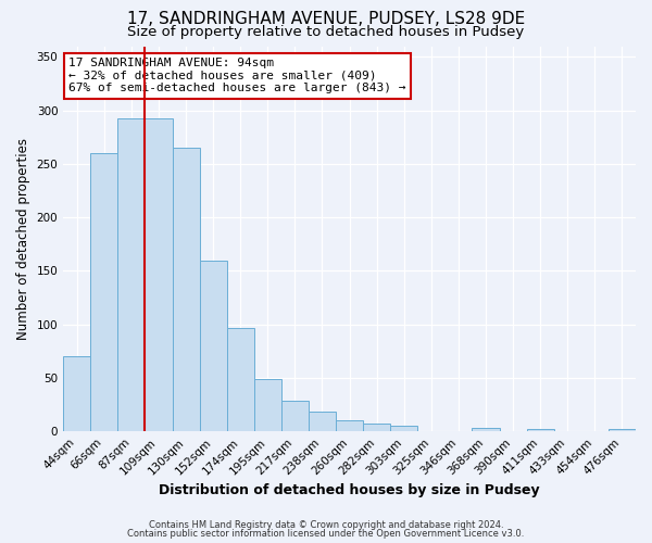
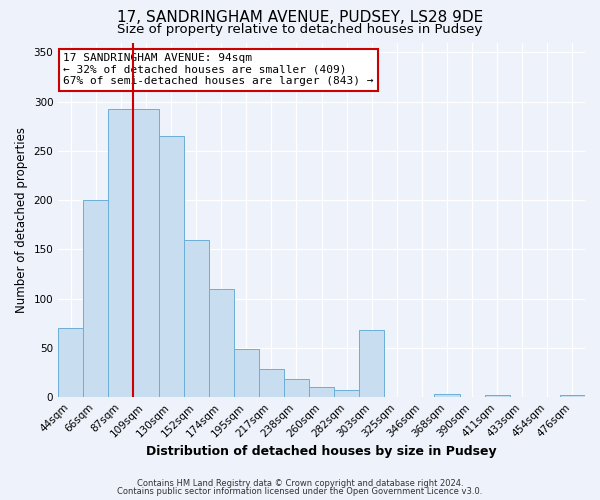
66sqm: 260 -> 200
174sqm: 97 -> 110
303sqm: 5 -> 68
